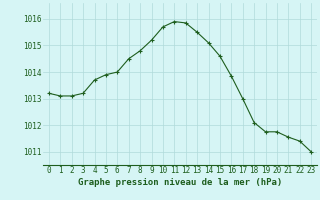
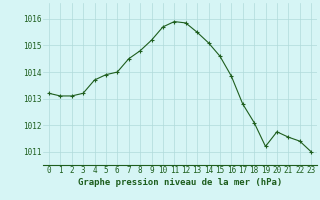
17: 1013.00 -> 1012.80
19: 1011.75 -> 1011.20
